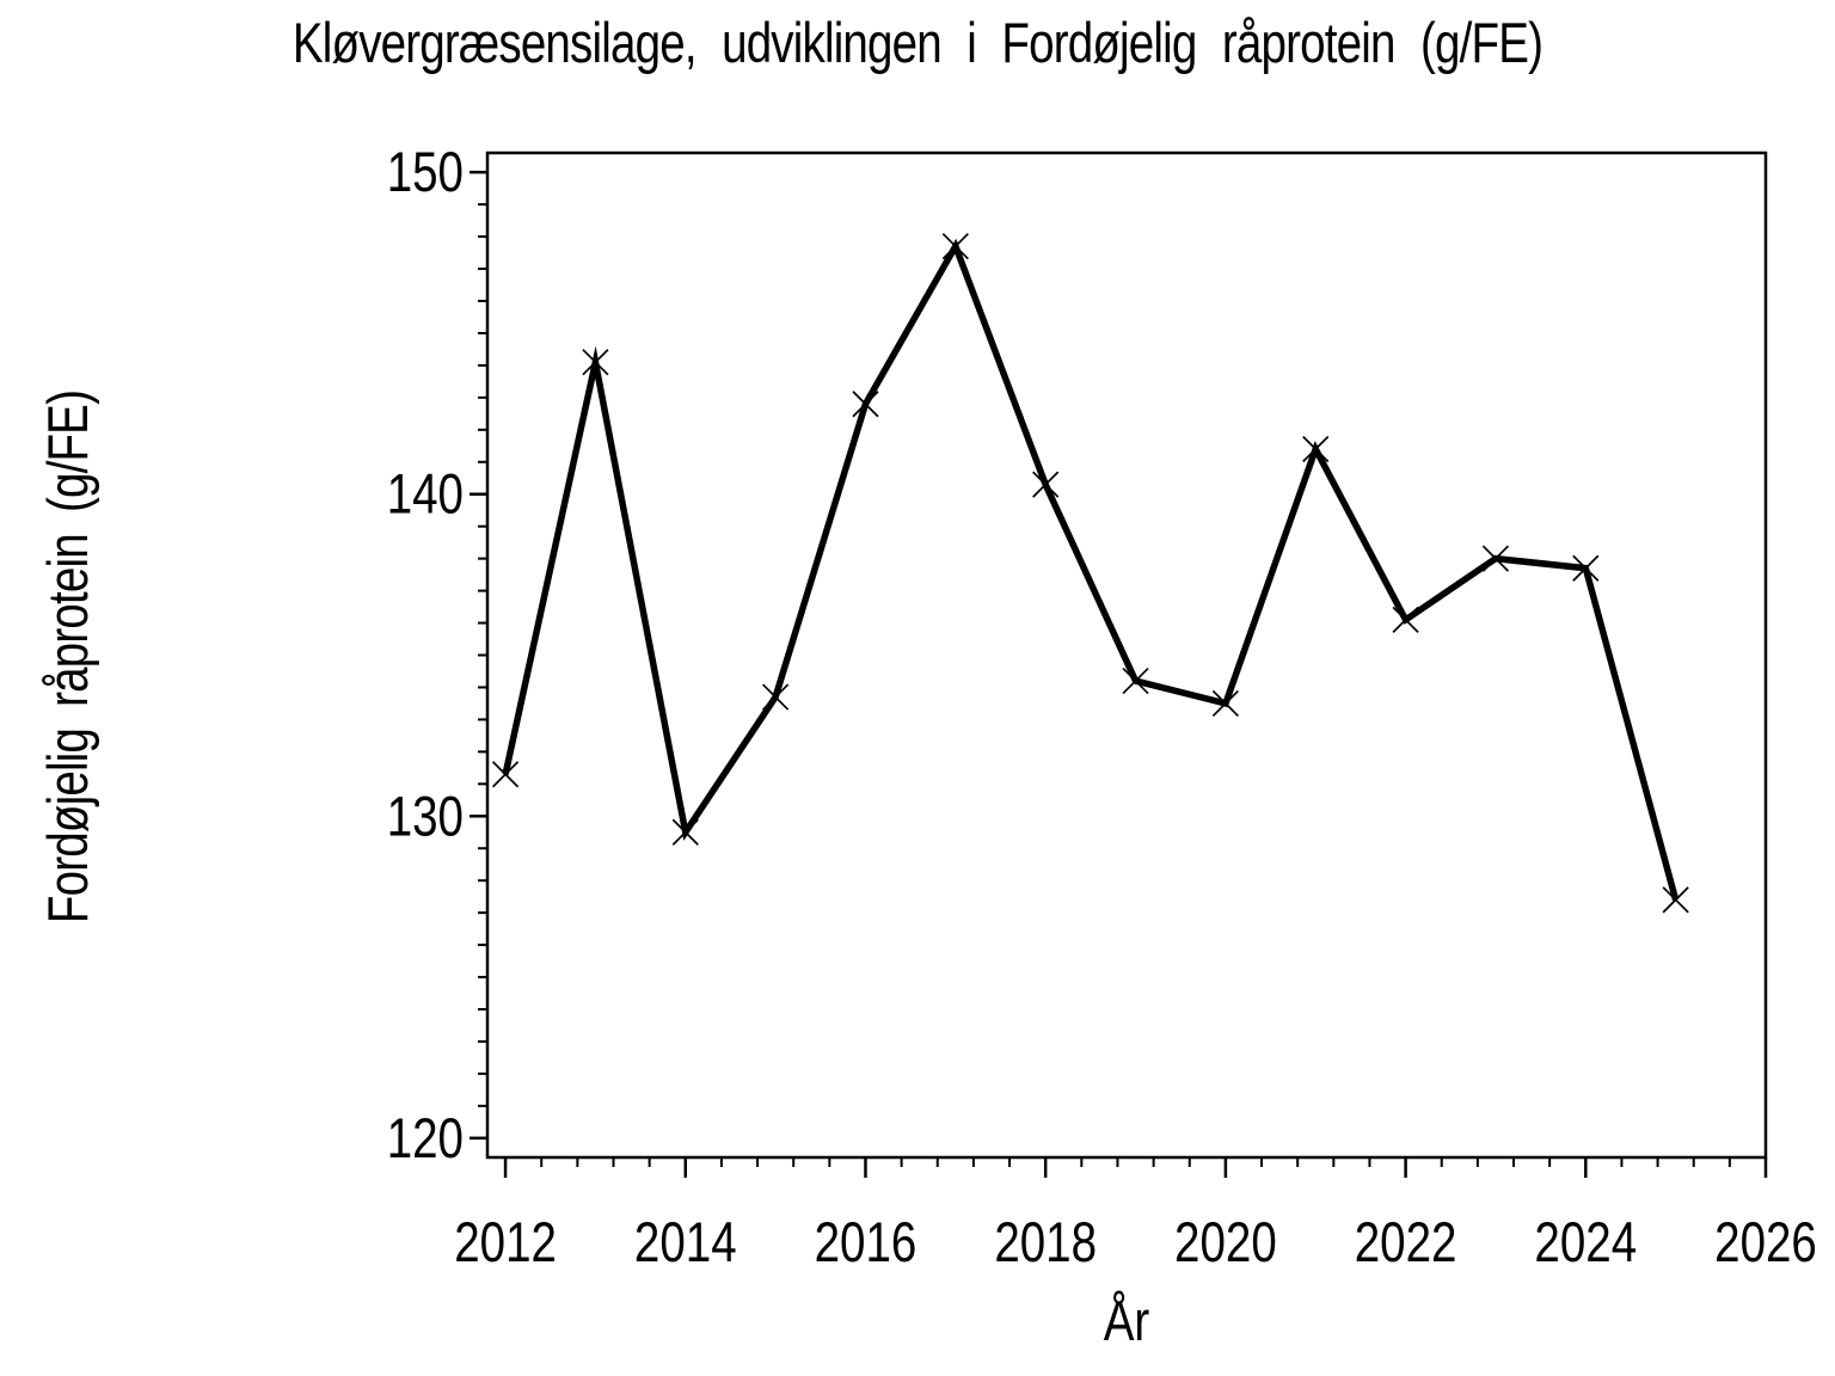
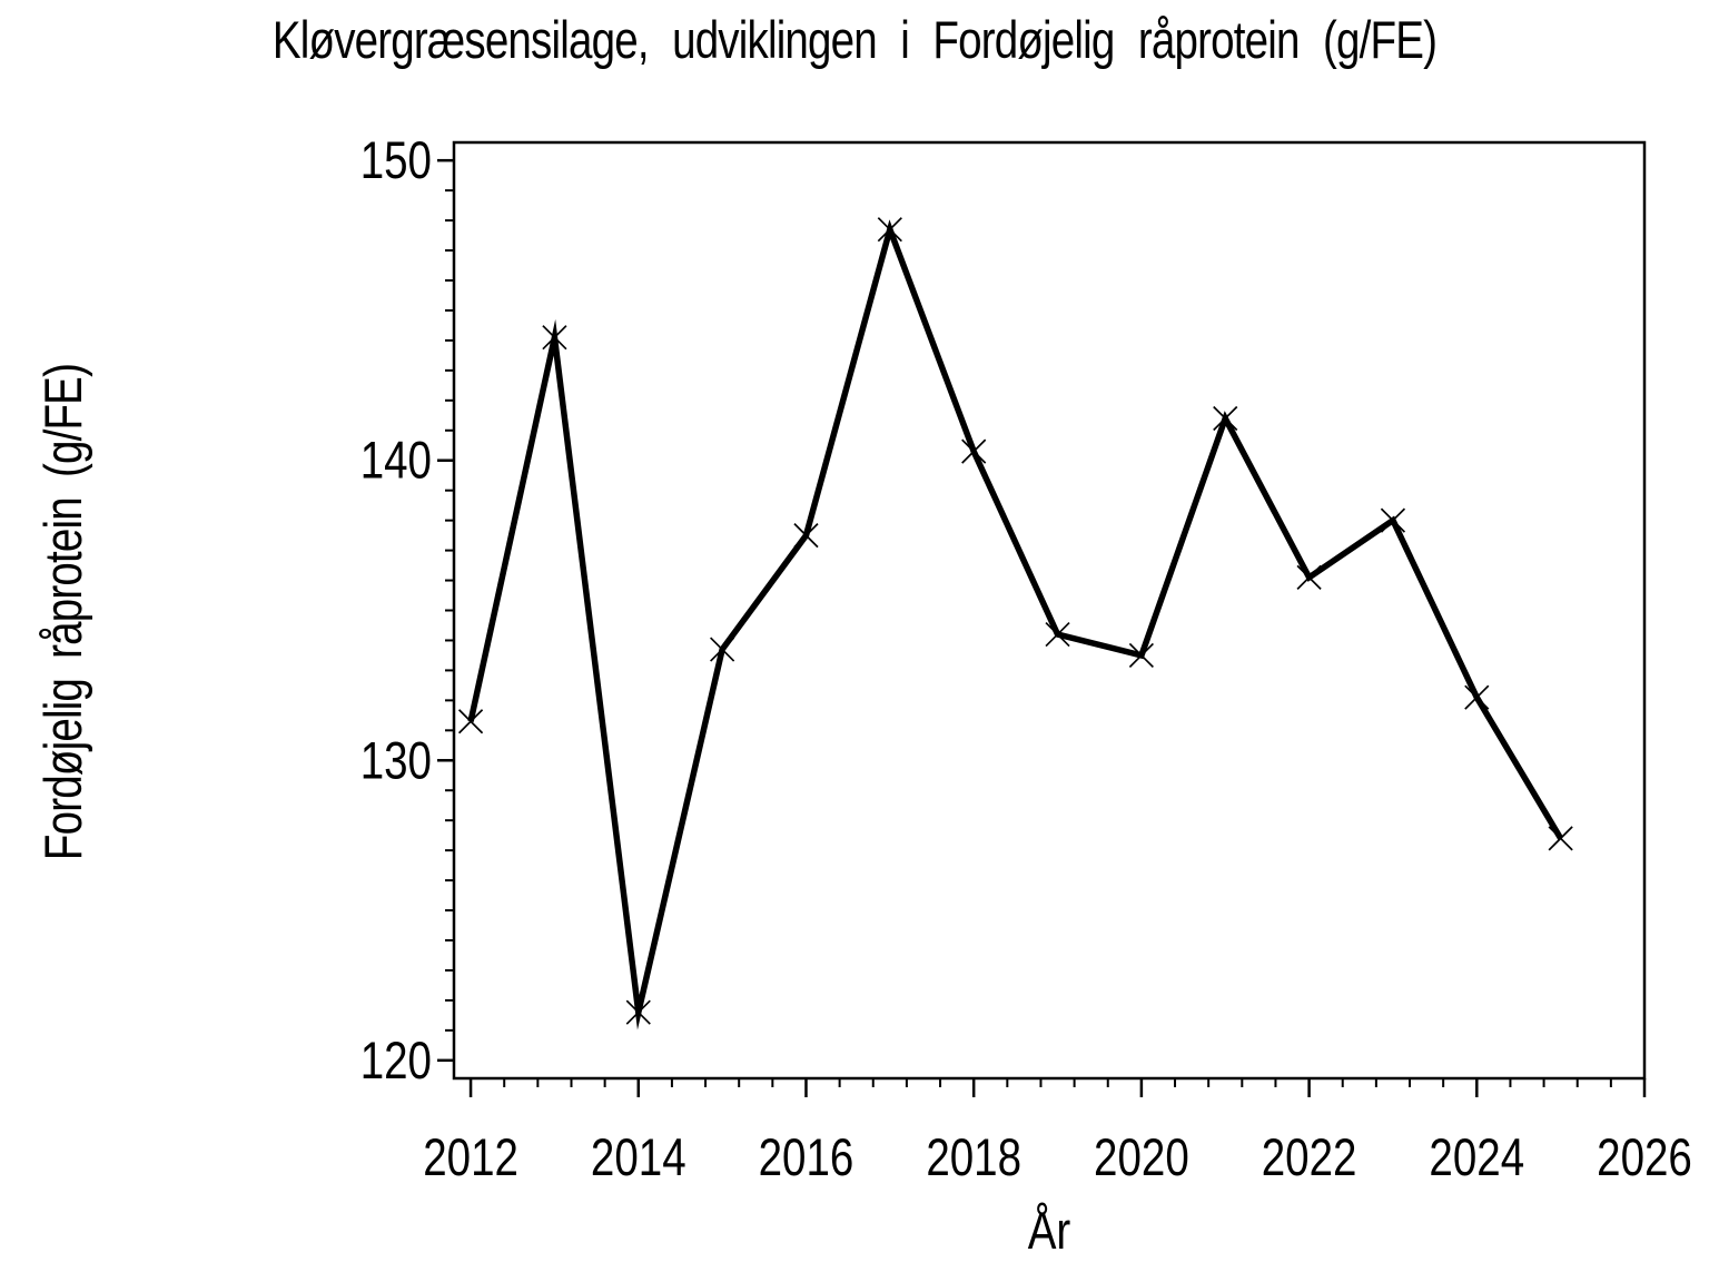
2014: 129.5 -> 121.6
2016: 142.8 -> 137.5
2024: 137.7 -> 132.1
